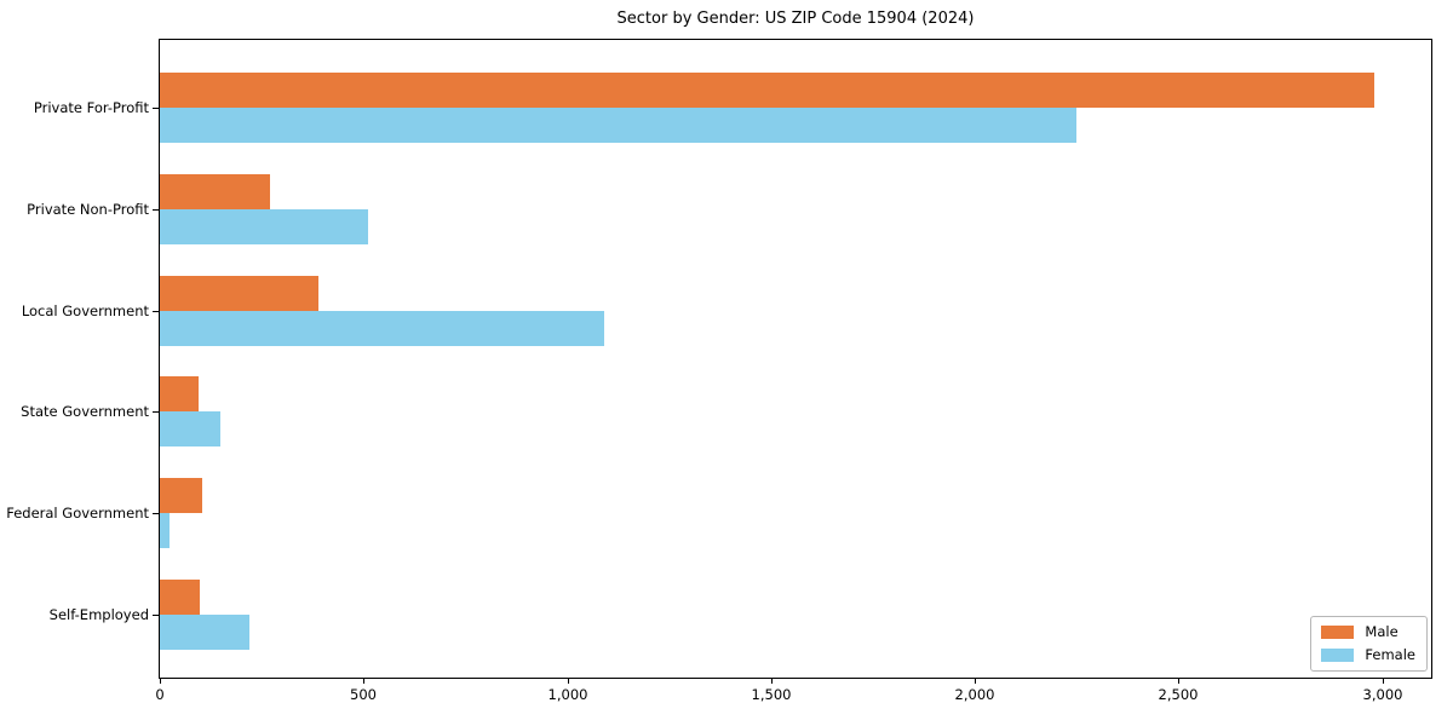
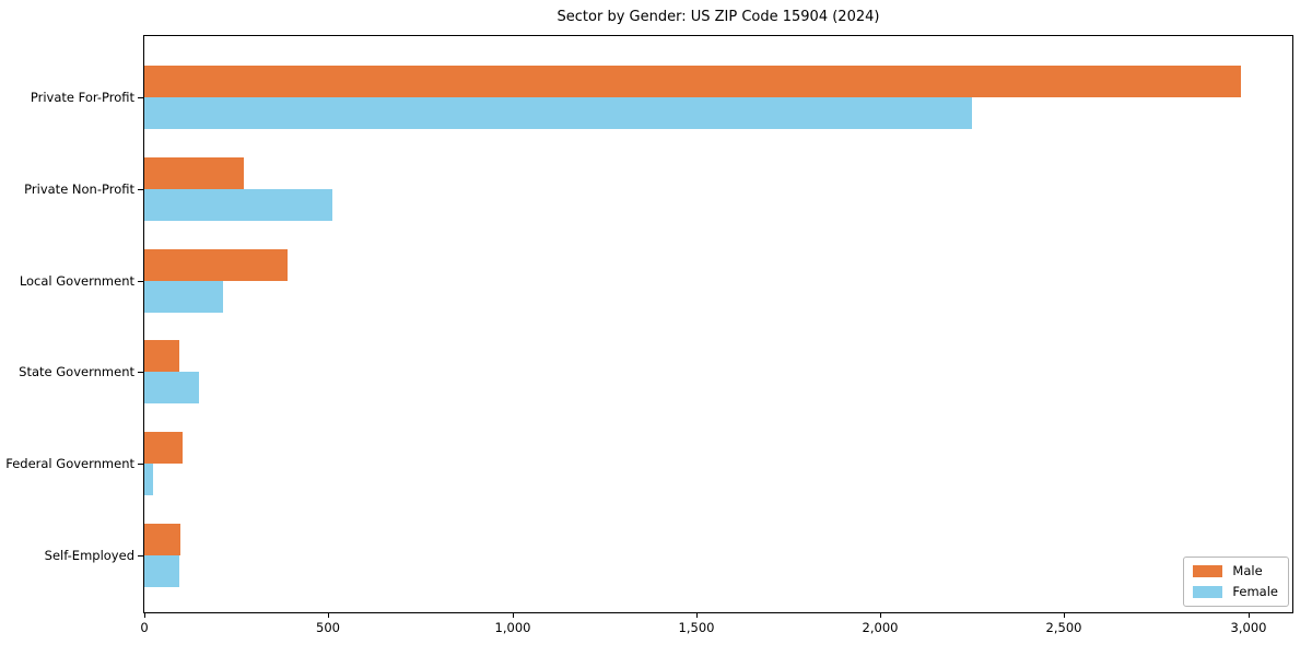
Female/Local Government: 1090 -> 220
Female/Self-Employed: 220 -> 100
